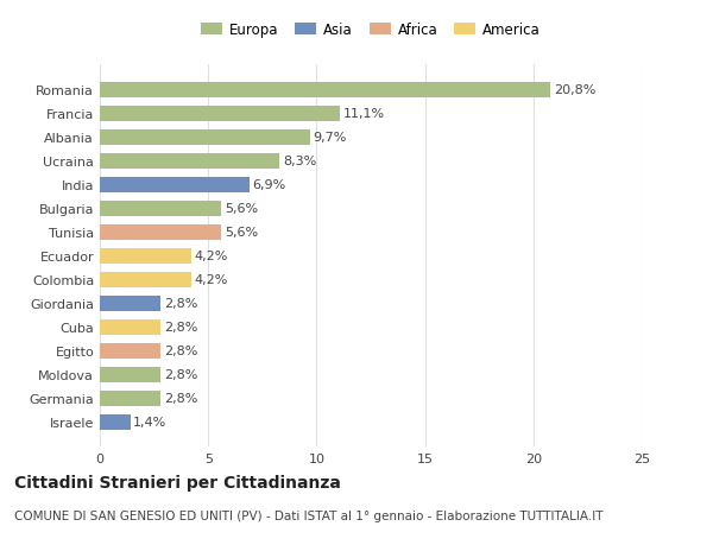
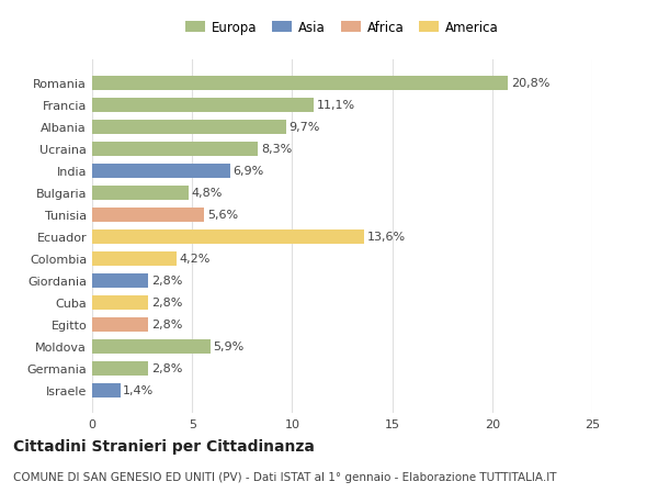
Bulgaria: 5,6% -> 4,8%
Ecuador: 4,2% -> 13,6%
Moldova: 2,8% -> 5,9%
